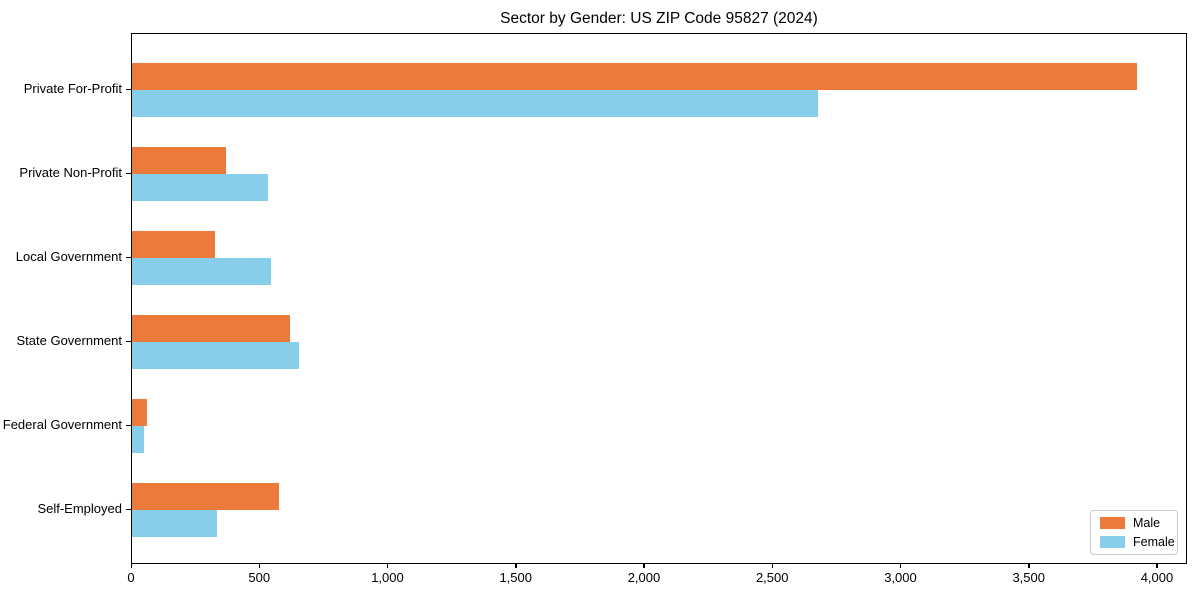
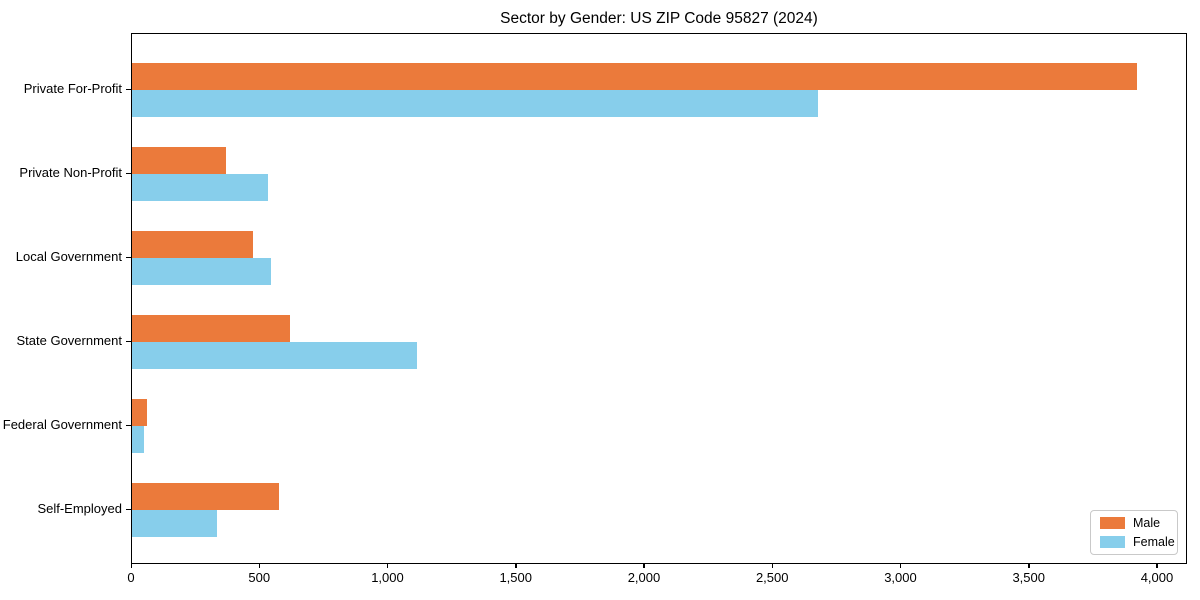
Male/Local Government: 320 -> 470
Female/State Government: 650 -> 1110
